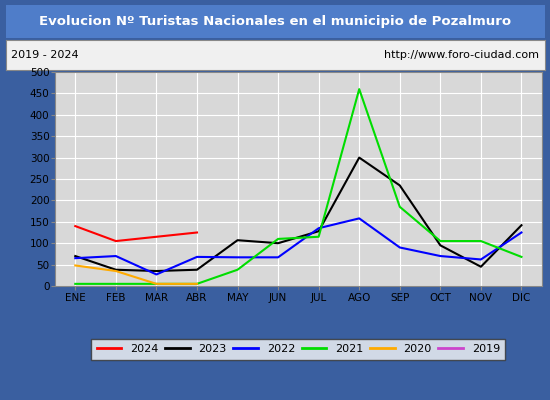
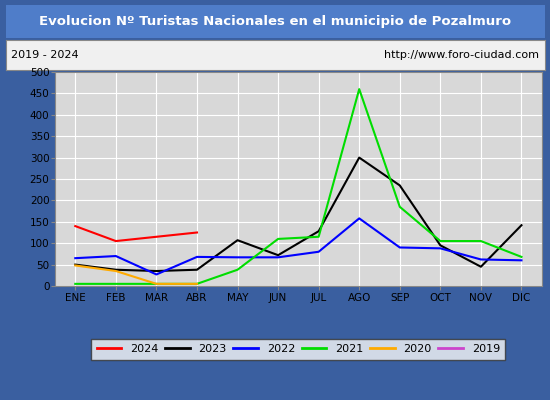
2023/ENE: 70 -> 50
2023/JUN: 100 -> 72
2022/JUL: 135 -> 80
2022/OCT: 70 -> 88
2022/DIC: 125 -> 60
